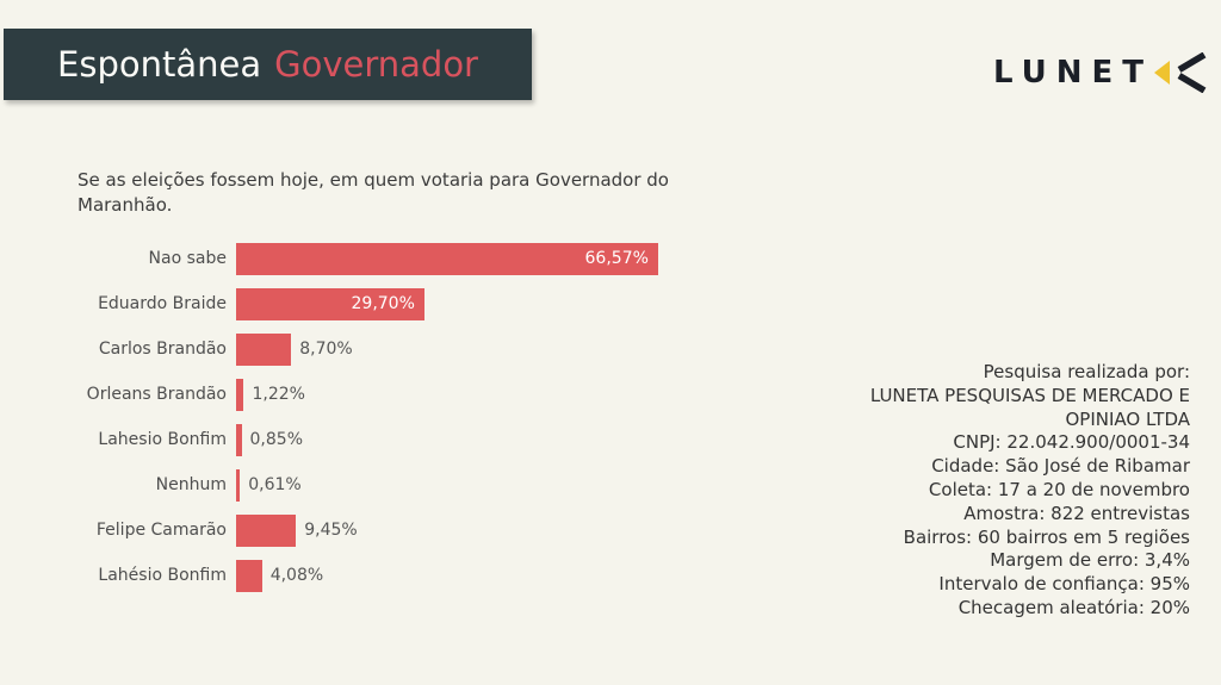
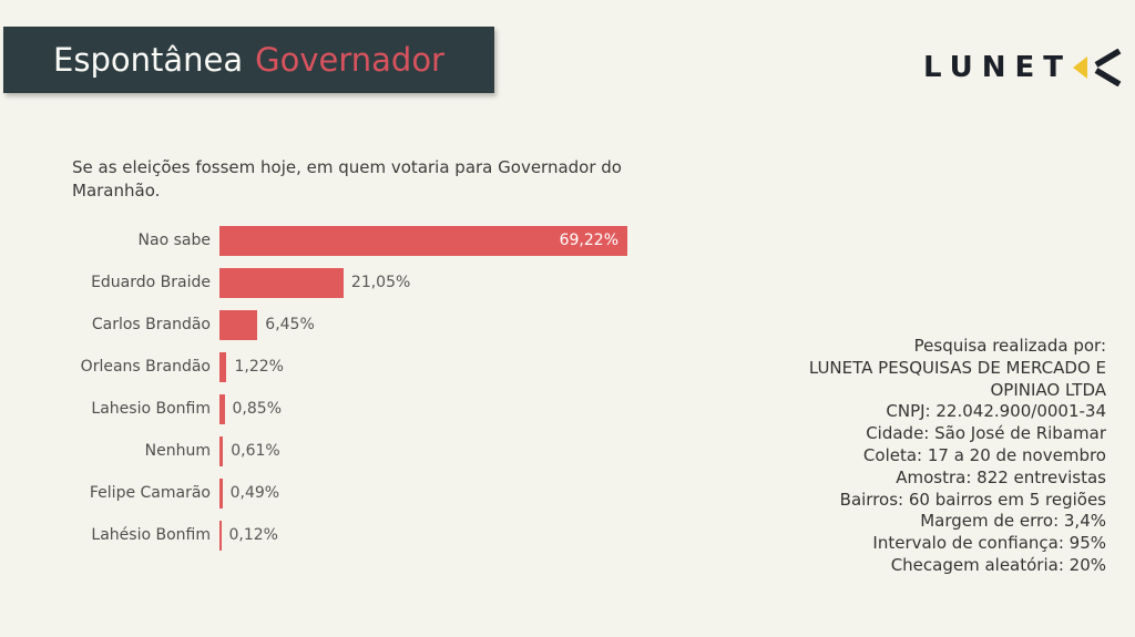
Nao sabe: 66,57% -> 69,22%
Eduardo Braide: 29,70% -> 21,05%
Carlos Brandão: 8,70% -> 6,45%
Felipe Camarão: 9,45% -> 0,49%
Lahésio Bonfim: 4,08% -> 0,12%
